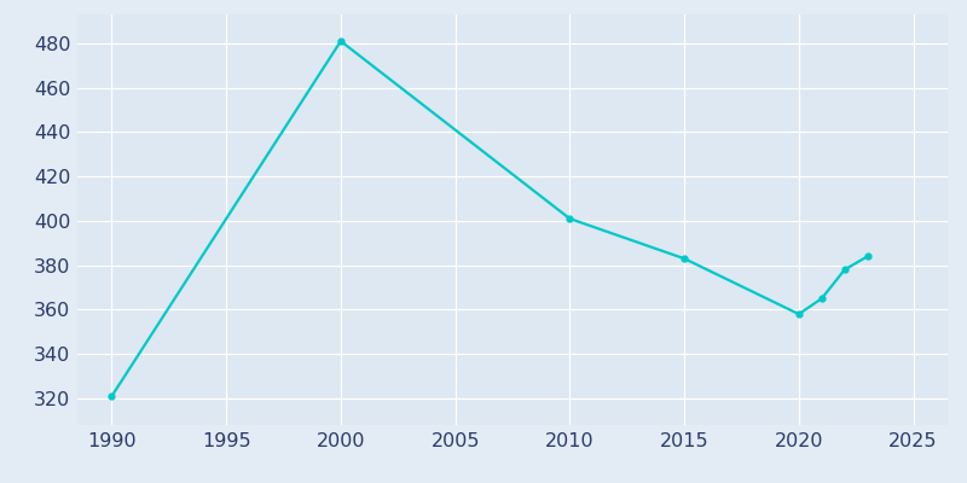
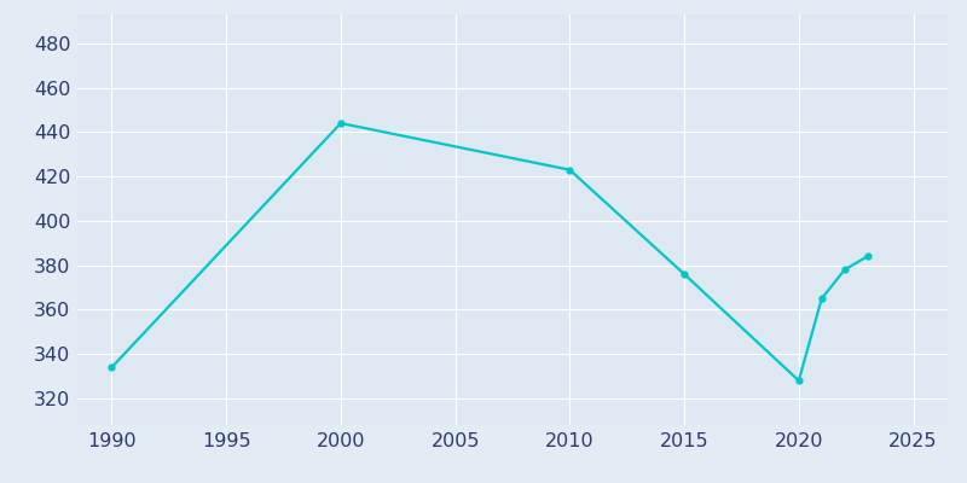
1990: 321 -> 334
2000: 481 -> 444
2010: 401 -> 423
2015: 383 -> 376
2020: 358 -> 328
